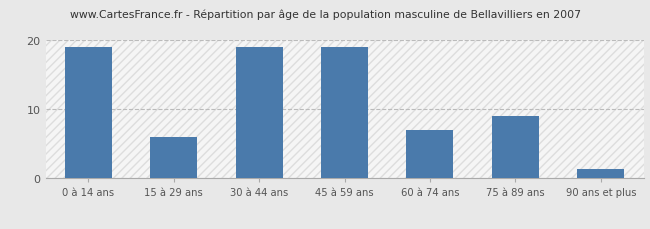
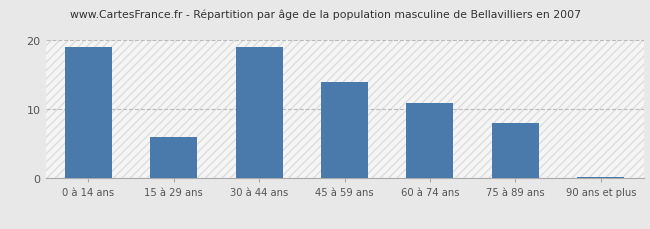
45 à 59 ans: 19.0 -> 14.0
60 à 74 ans: 7.0 -> 11.0
75 à 89 ans: 9.0 -> 8.0
90 ans et plus: 1.4 -> 0.2
